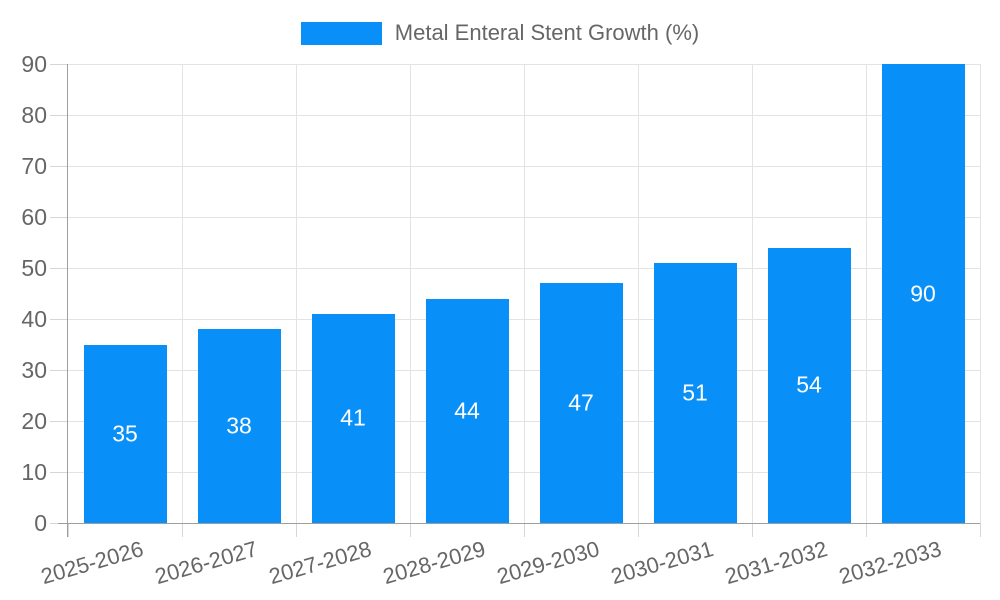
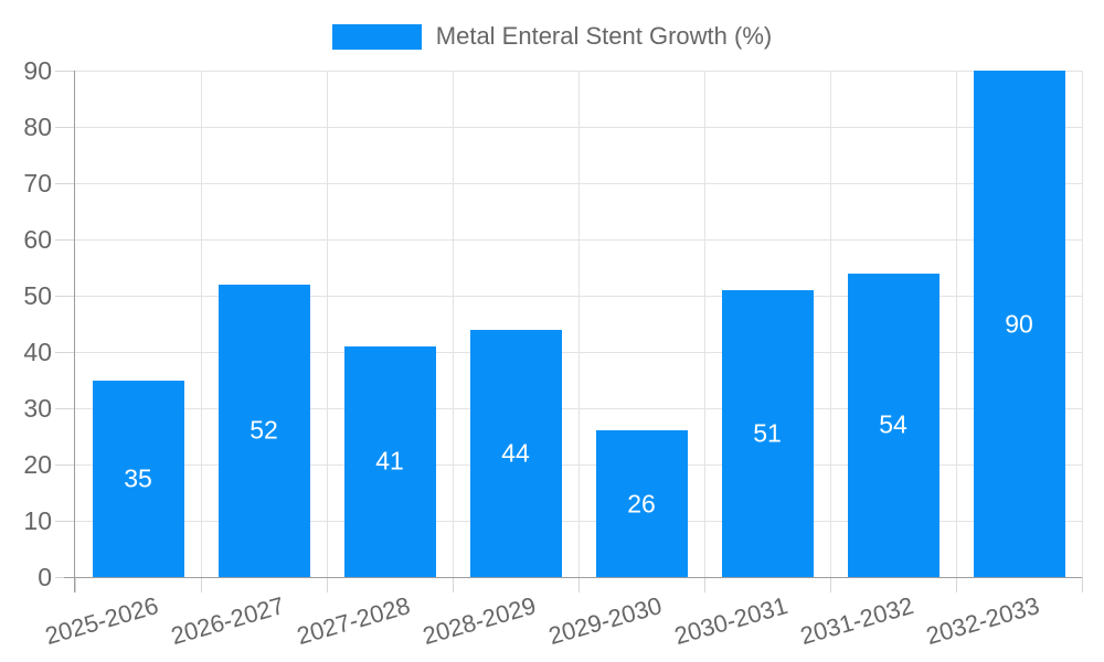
2026-2027: 38 -> 52
2029-2030: 47 -> 26
